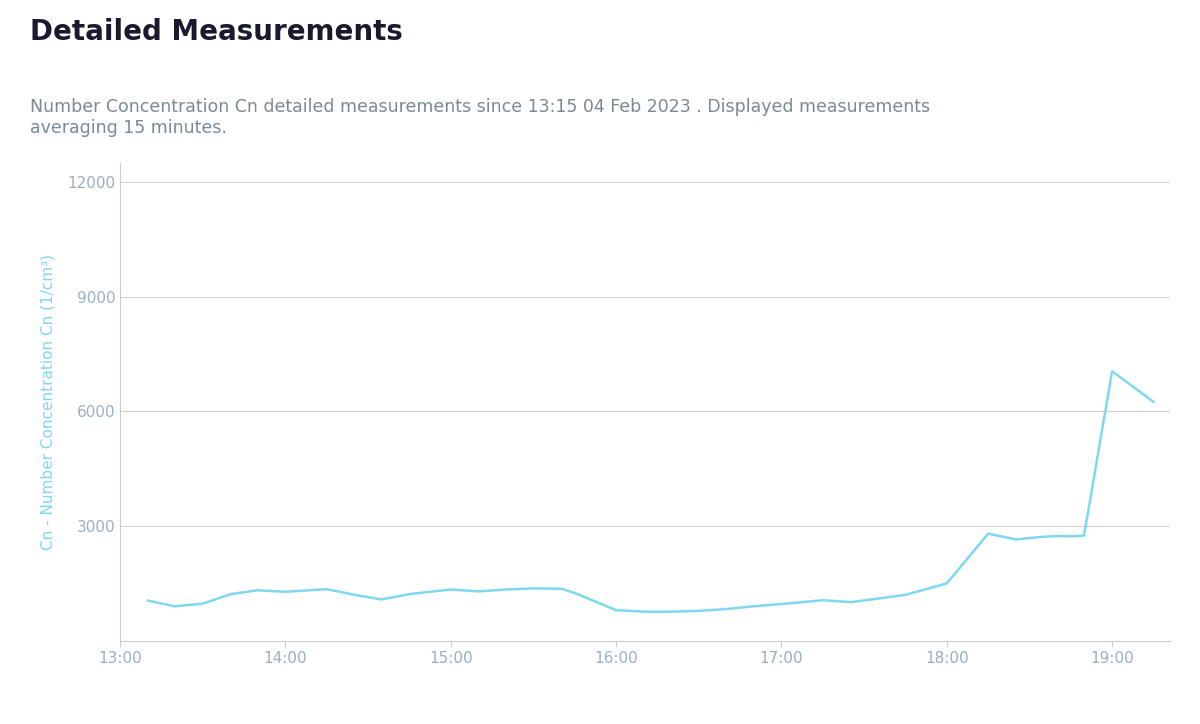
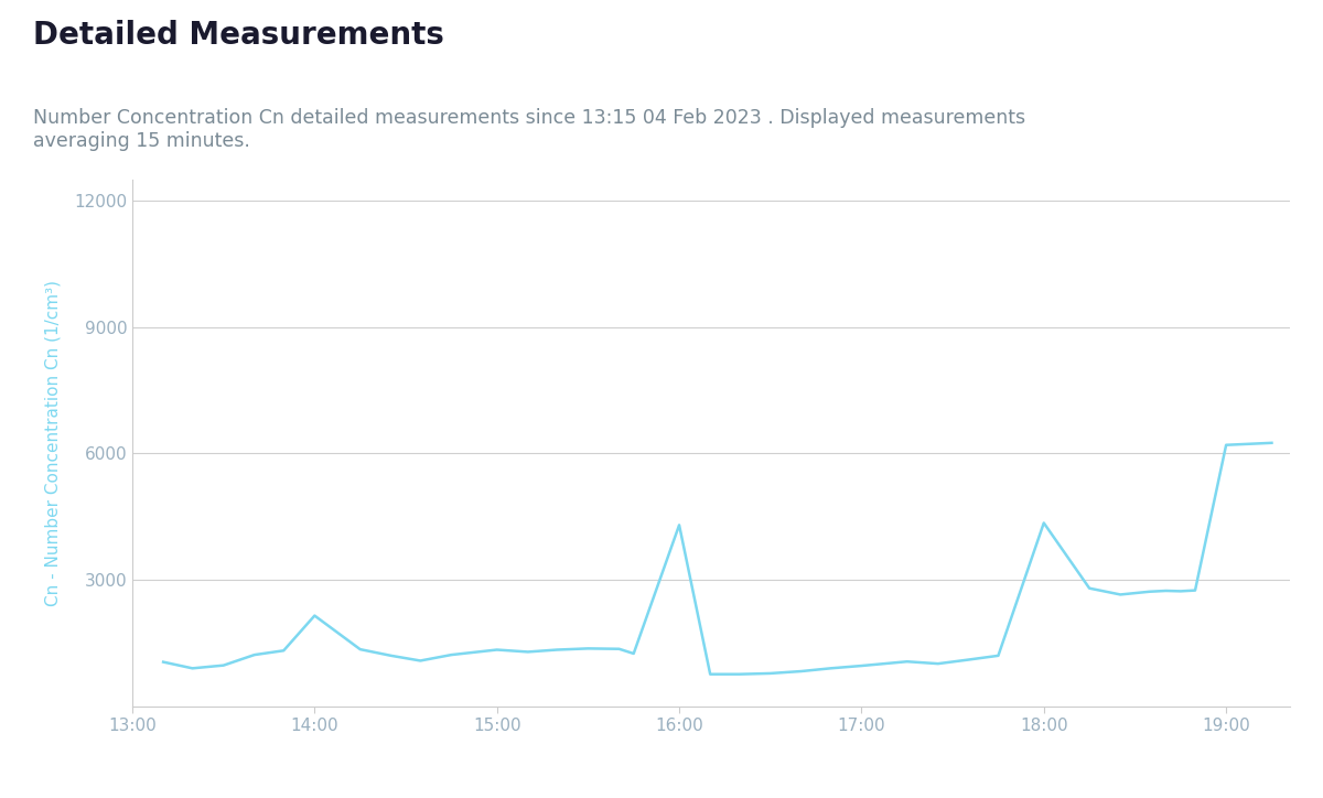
14:00: 1280 -> 2150
16:00: 800 -> 4300
18:00: 1500 -> 4350
19:00: 7050 -> 6200
